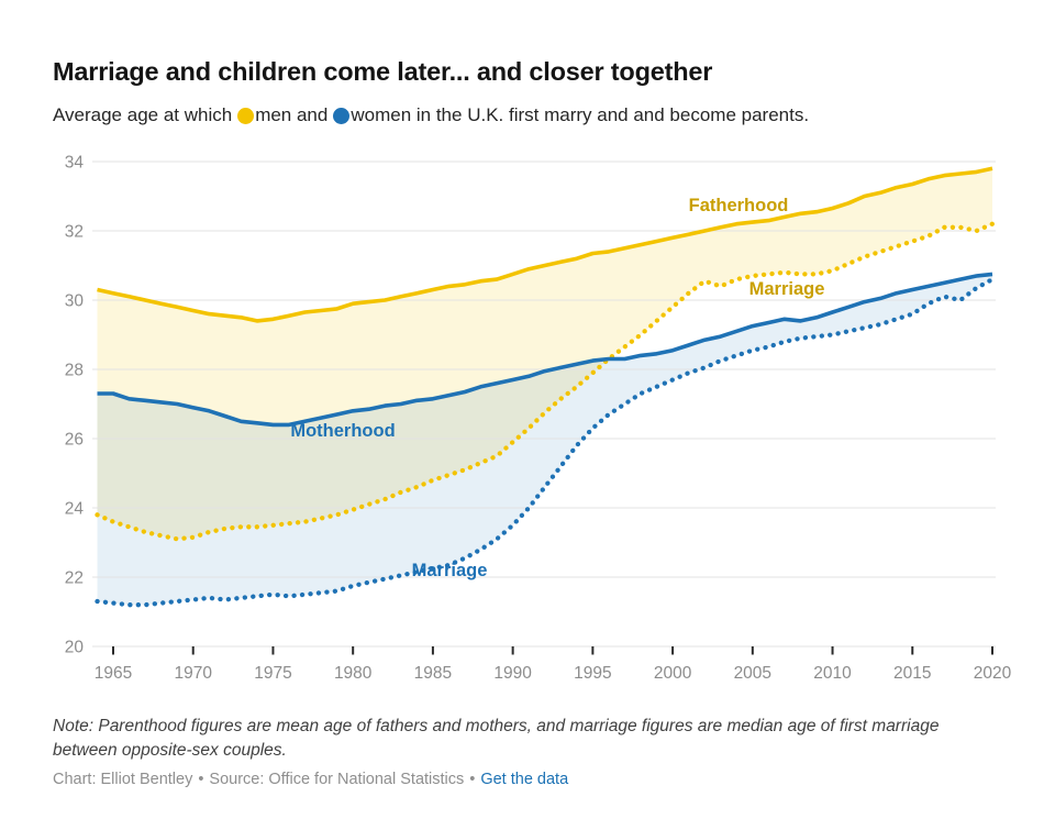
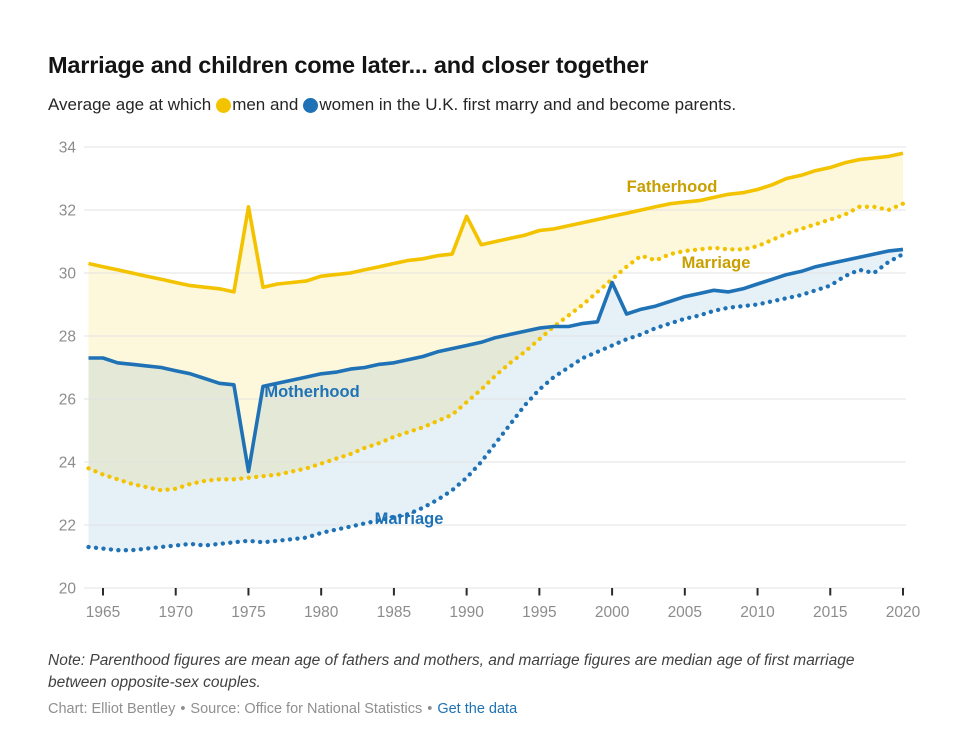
Fatherhood/1975: 29.4 -> 32.1
Motherhood/1975: 26.4 -> 23.7
Fatherhood/1990: 30.8 -> 31.8
Motherhood/2000: 28.6 -> 29.7
